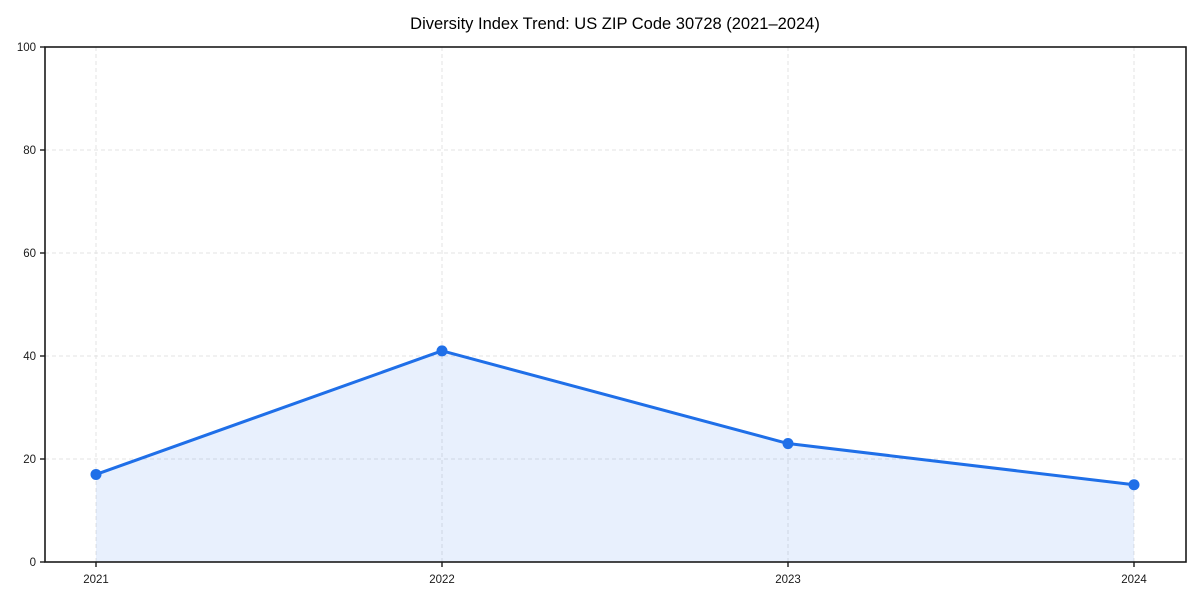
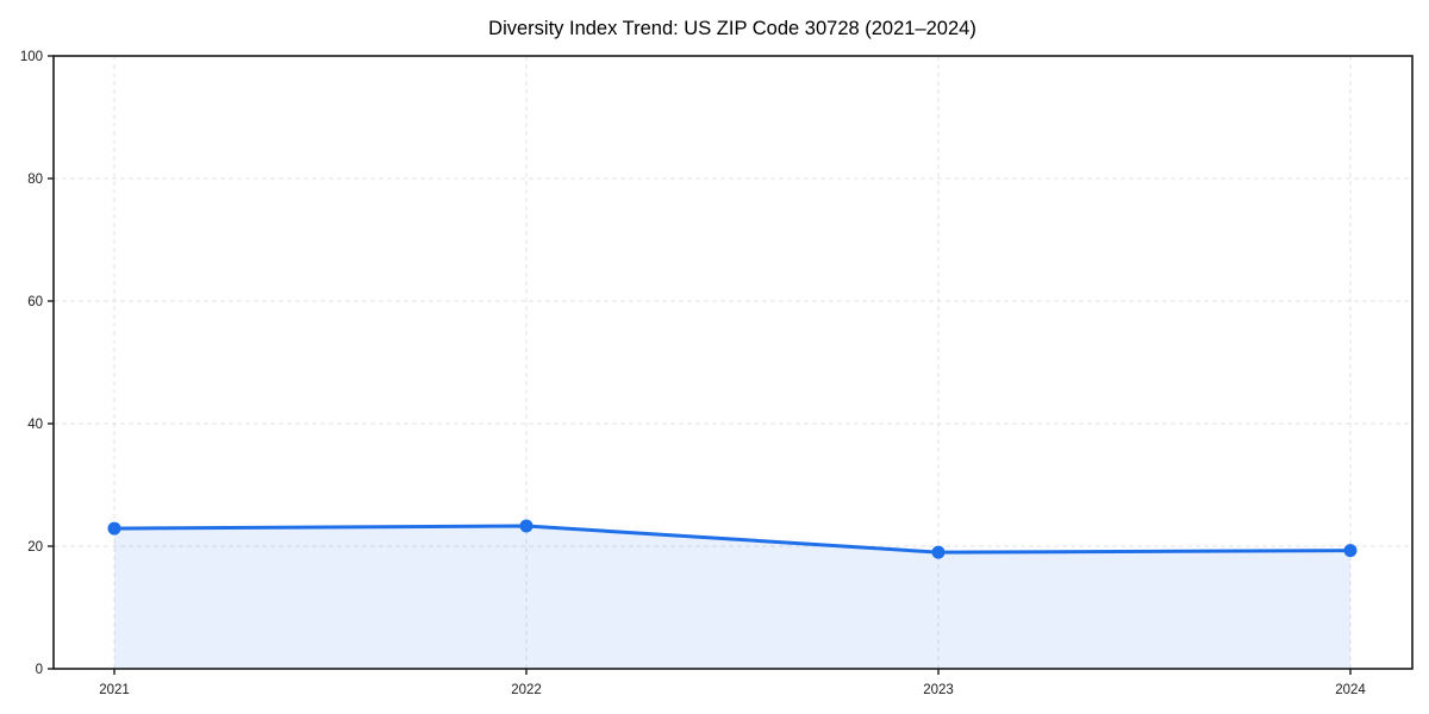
2021: 17 -> 23
2022: 41 -> 23
2023: 23 -> 19
2024: 15 -> 19
